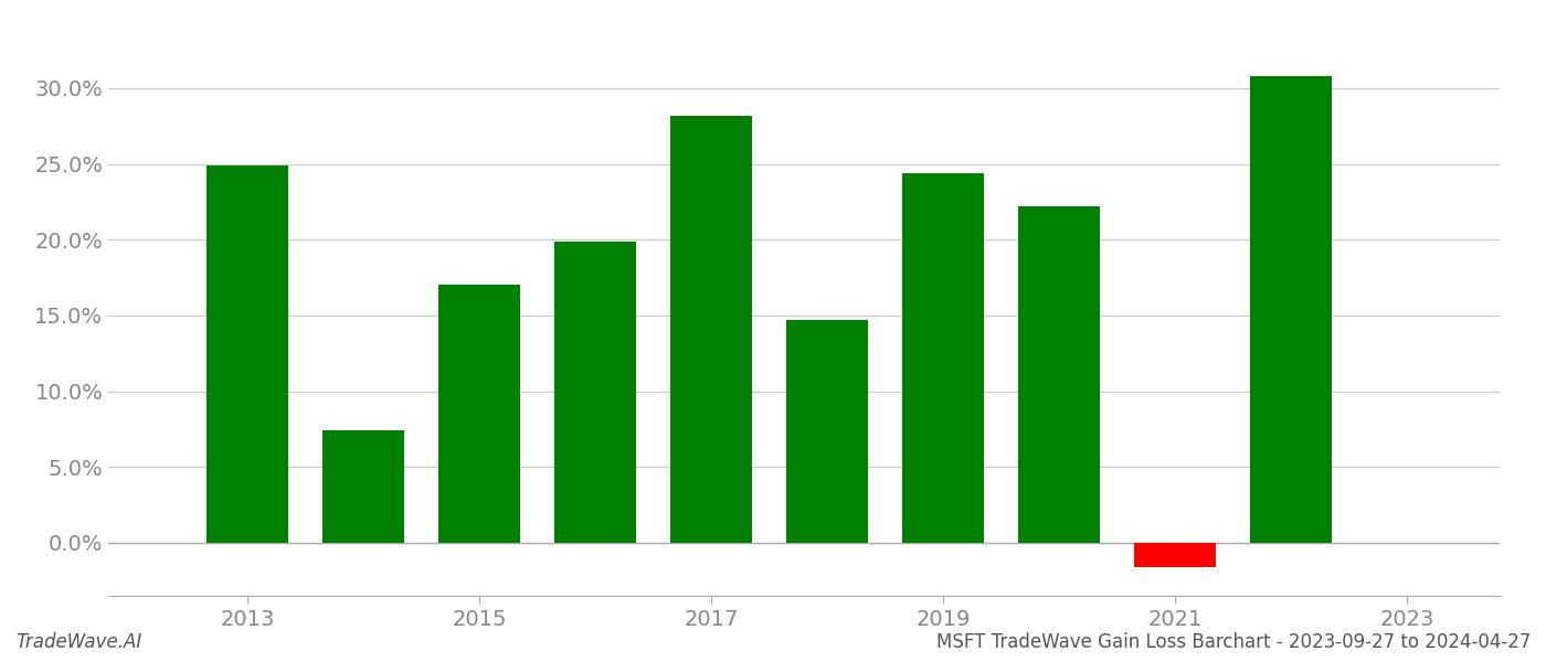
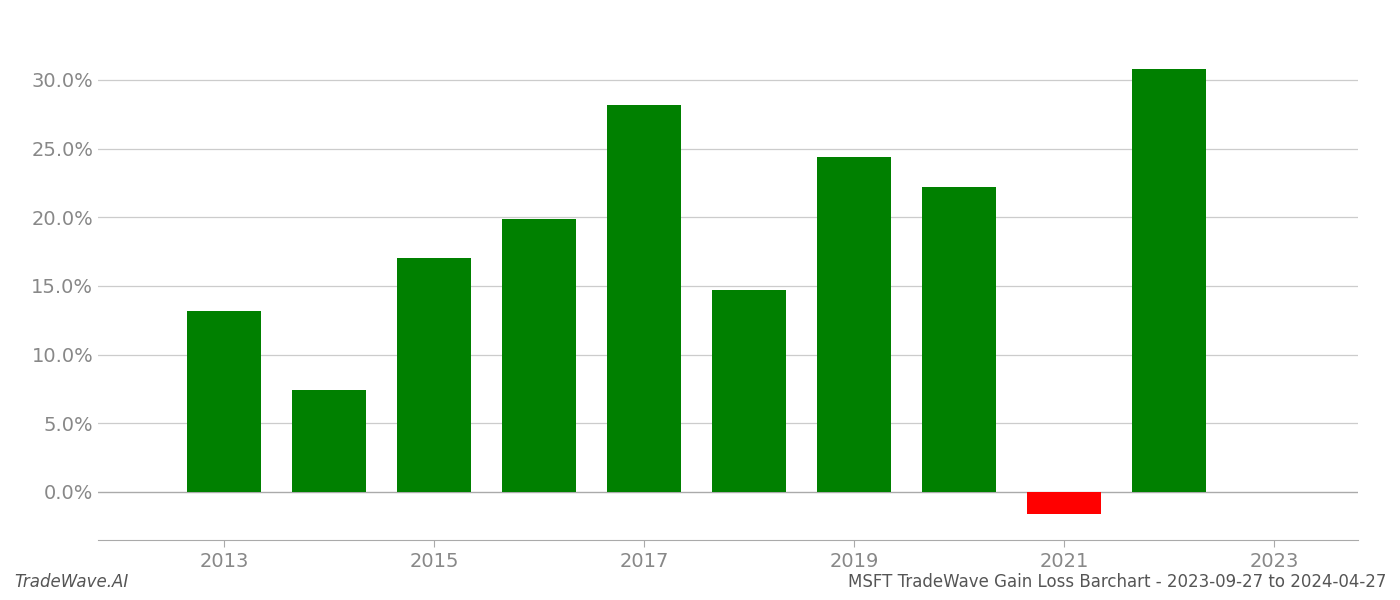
2013: 24.9% -> 13.2%
